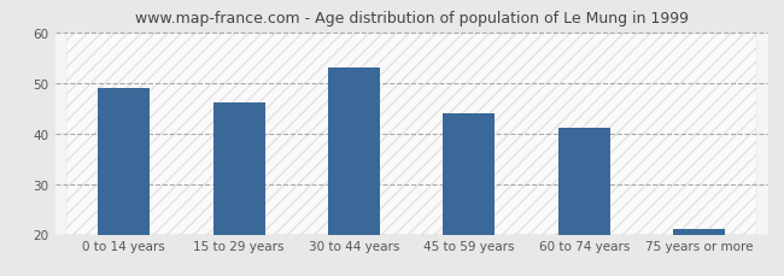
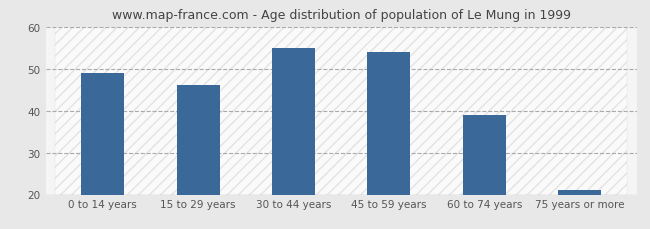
30 to 44 years: 53 -> 55
45 to 59 years: 44 -> 54
60 to 74 years: 41 -> 39
